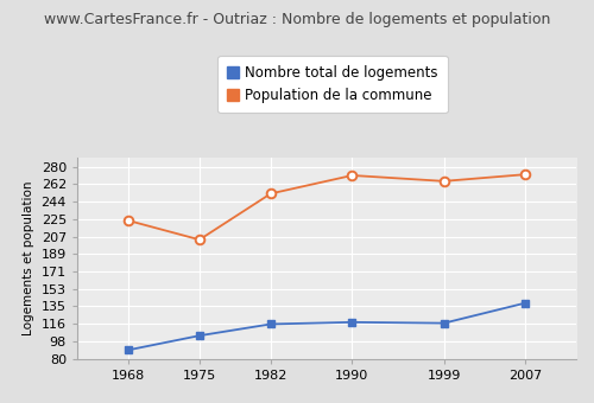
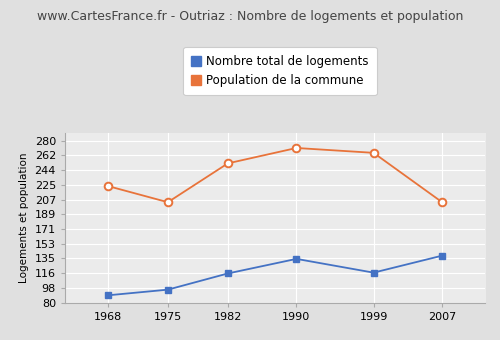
Nombre total de logements/1975: 104 -> 96
Nombre total de logements/1990: 118 -> 134
Population de la commune/2007: 272 -> 204
